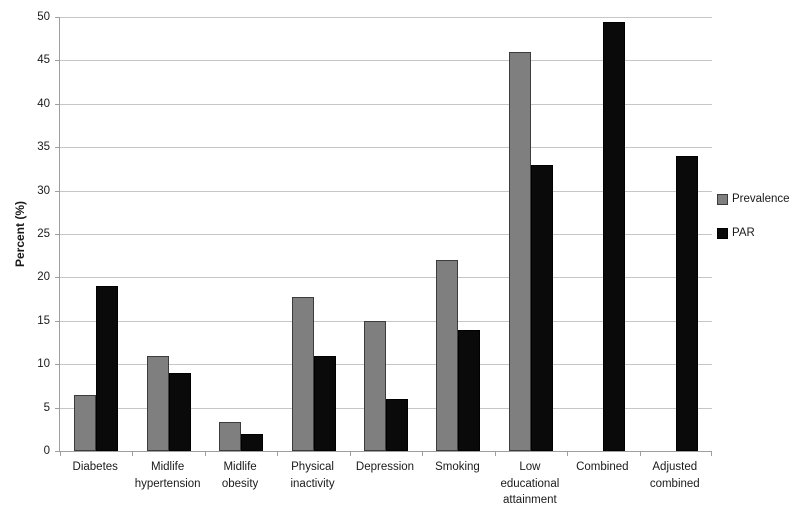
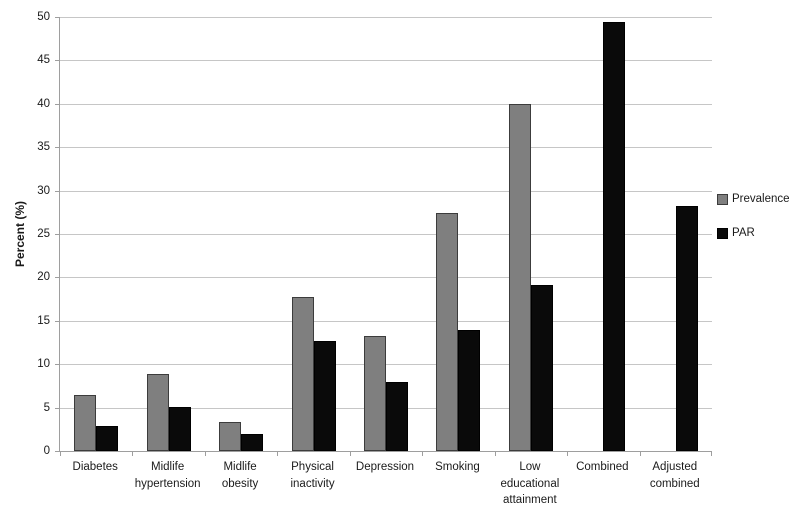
PAR/Diabetes: 19 -> 3
Prevalence/Midlife hypertension: 11 -> 9
PAR/Midlife hypertension: 9 -> 5
PAR/Physical inactivity: 11 -> 13
Prevalence/Depression: 15 -> 13
PAR/Depression: 6 -> 8
Prevalence/Smoking: 22 -> 27
Prevalence/Low educational attainment: 46 -> 40
PAR/Low educational attainment: 33 -> 19
PAR/Adjusted combined: 34 -> 28
